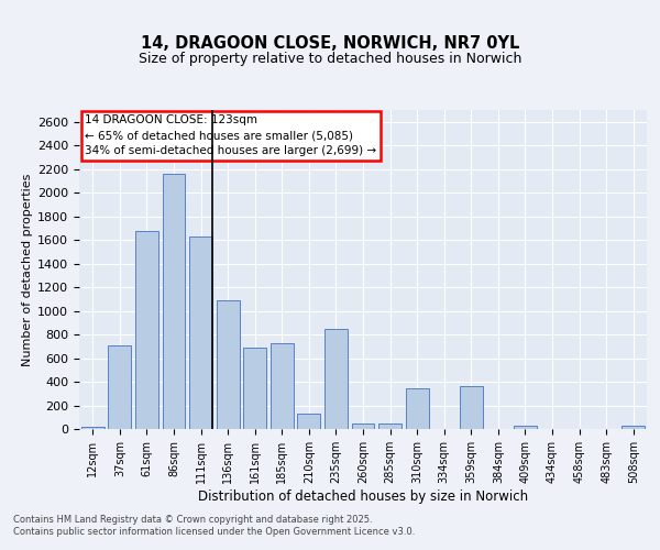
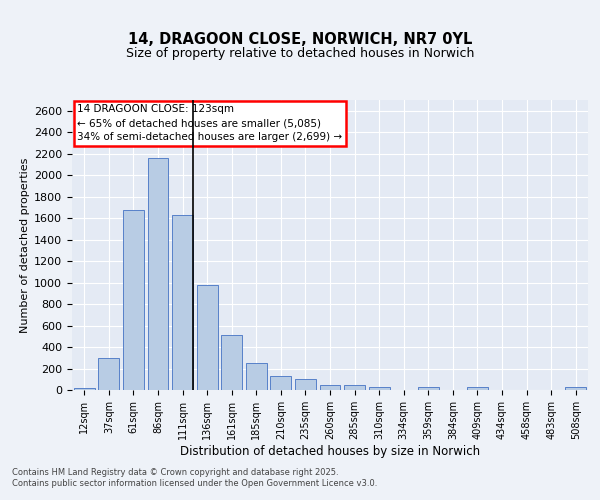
37sqm: 710 -> 300
136sqm: 1090 -> 980
161sqm: 690 -> 520
185sqm: 730 -> 250
235sqm: 850 -> 100
310sqm: 340 -> 30
359sqm: 360 -> 20
